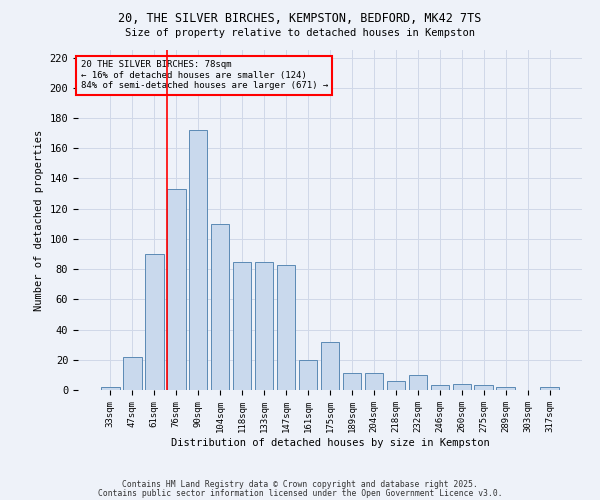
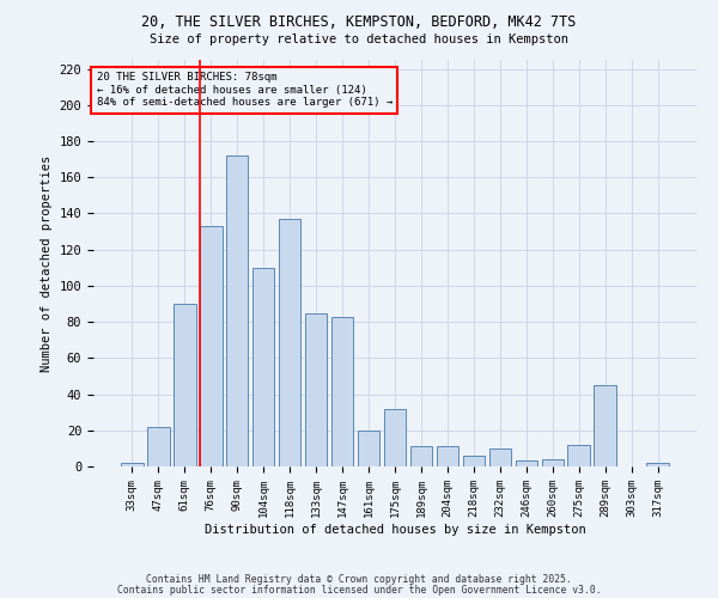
118sqm: 85 -> 137
275sqm: 3 -> 12
289sqm: 2 -> 45
